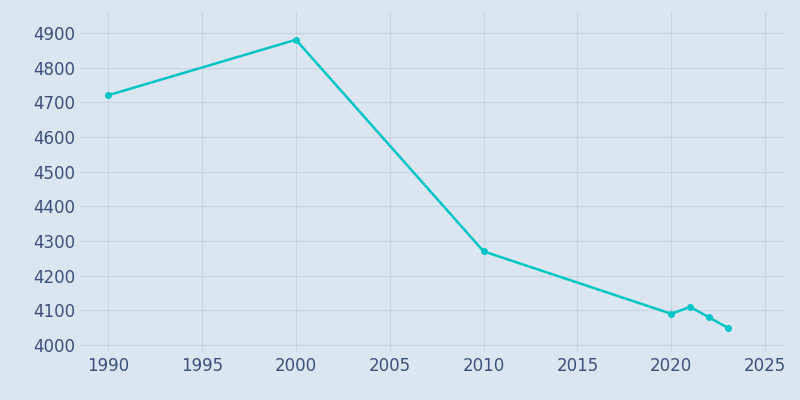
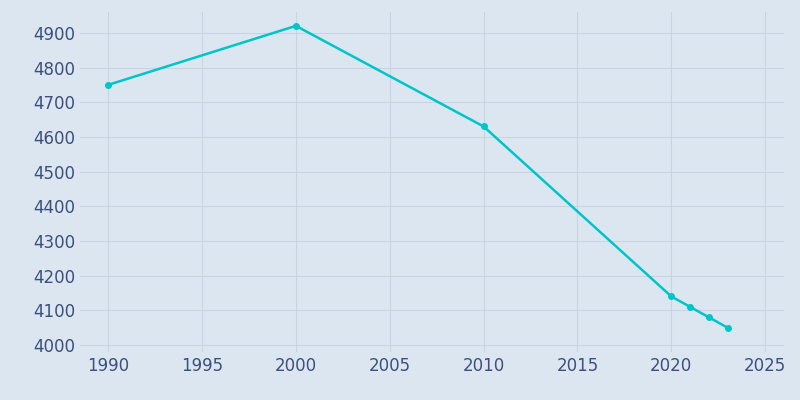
1990: 4720 -> 4750
2000: 4880 -> 4920
2010: 4270 -> 4630
2020: 4090 -> 4140
